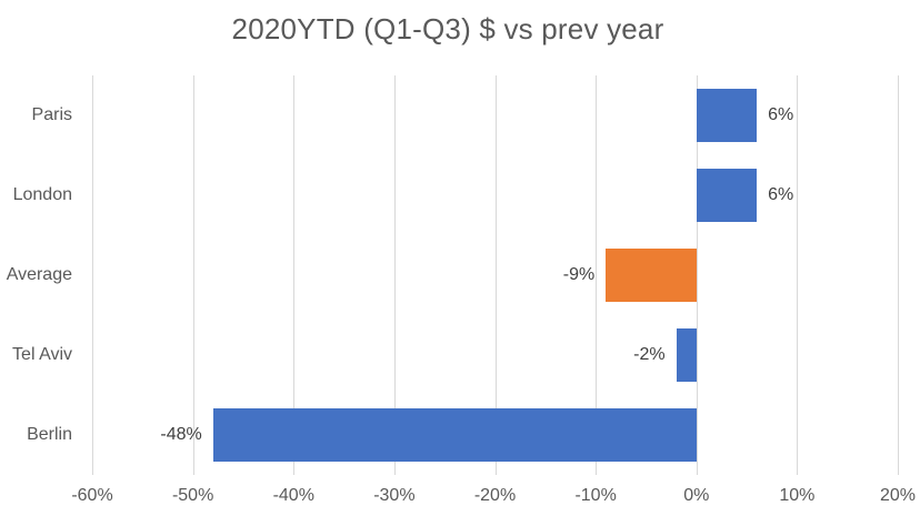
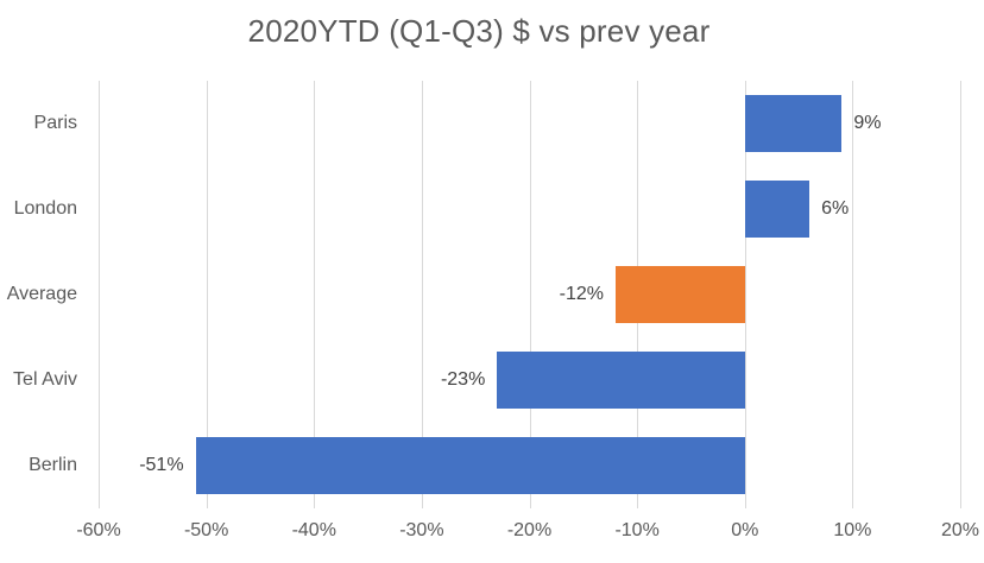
Paris: 6% -> 9%
Average: -9% -> -12%
Tel Aviv: -2% -> -23%
Berlin: -48% -> -51%
